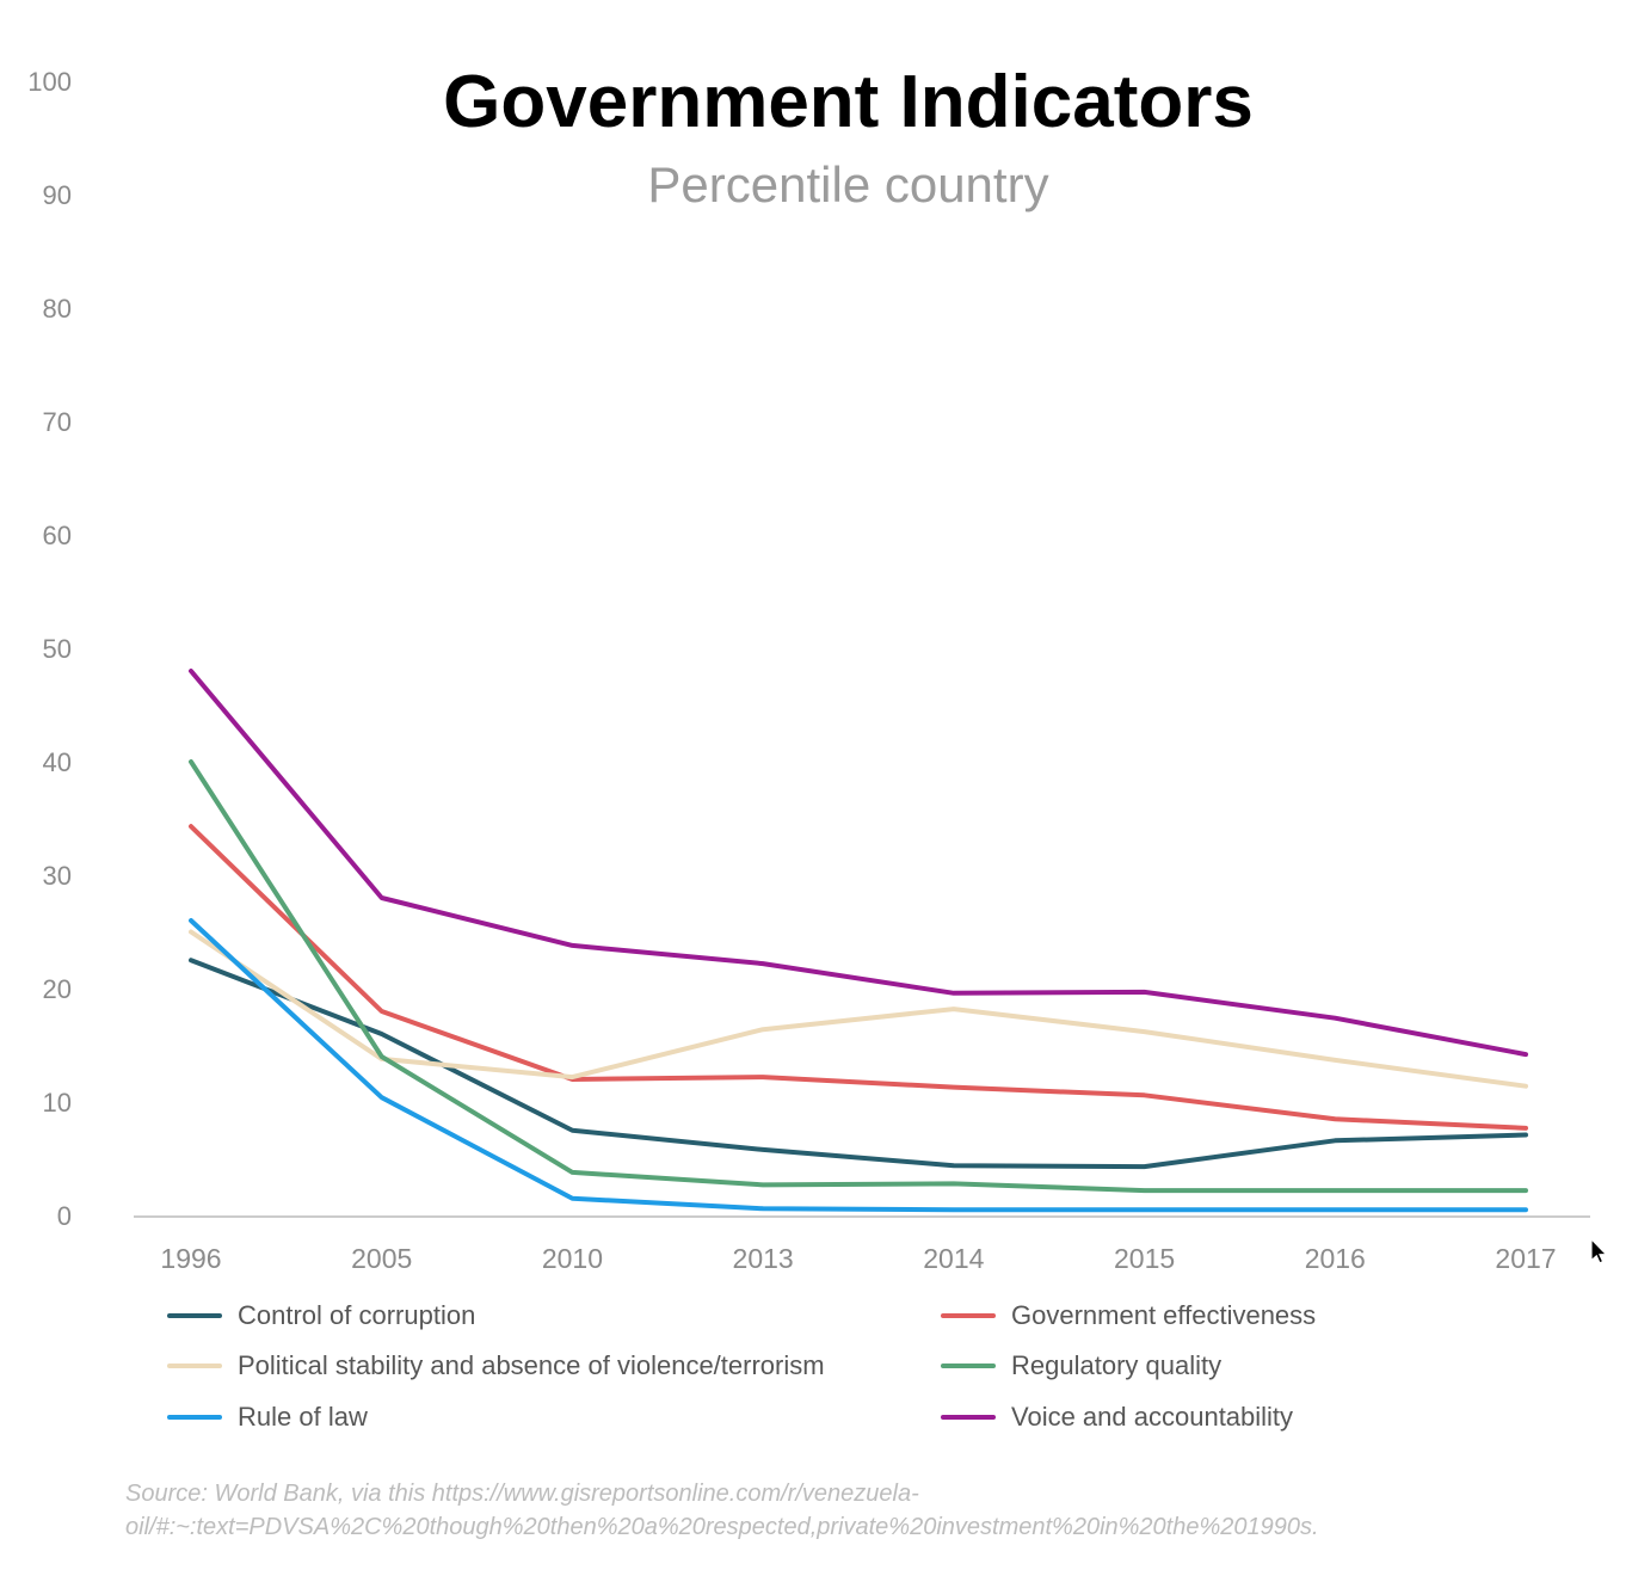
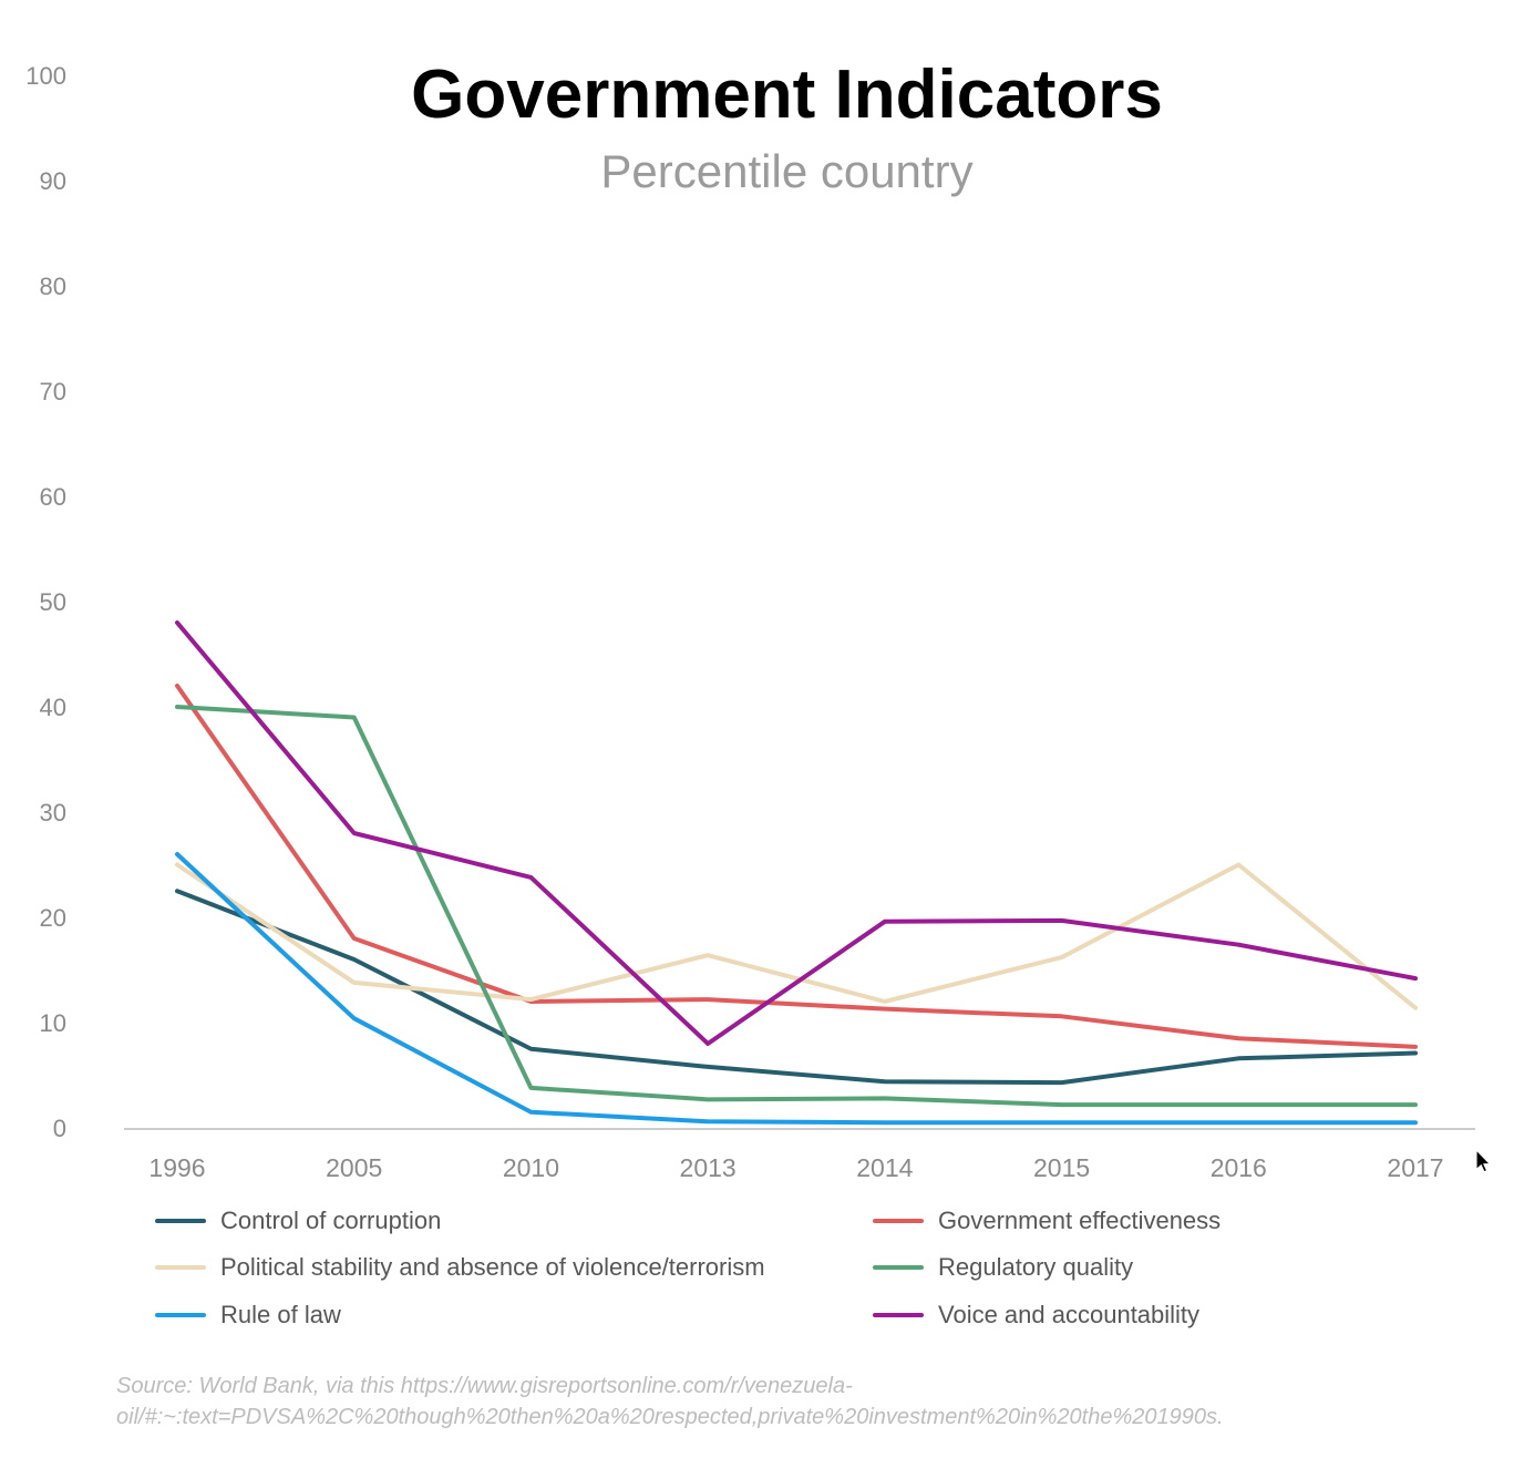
Government effectiveness/1996: 34 -> 42
Regulatory quality/2005: 14 -> 39
Voice and accountability/2013: 22 -> 8
Political stability and absence of violence/terrorism/2014: 18 -> 12
Political stability and absence of violence/terrorism/2016: 14 -> 25
